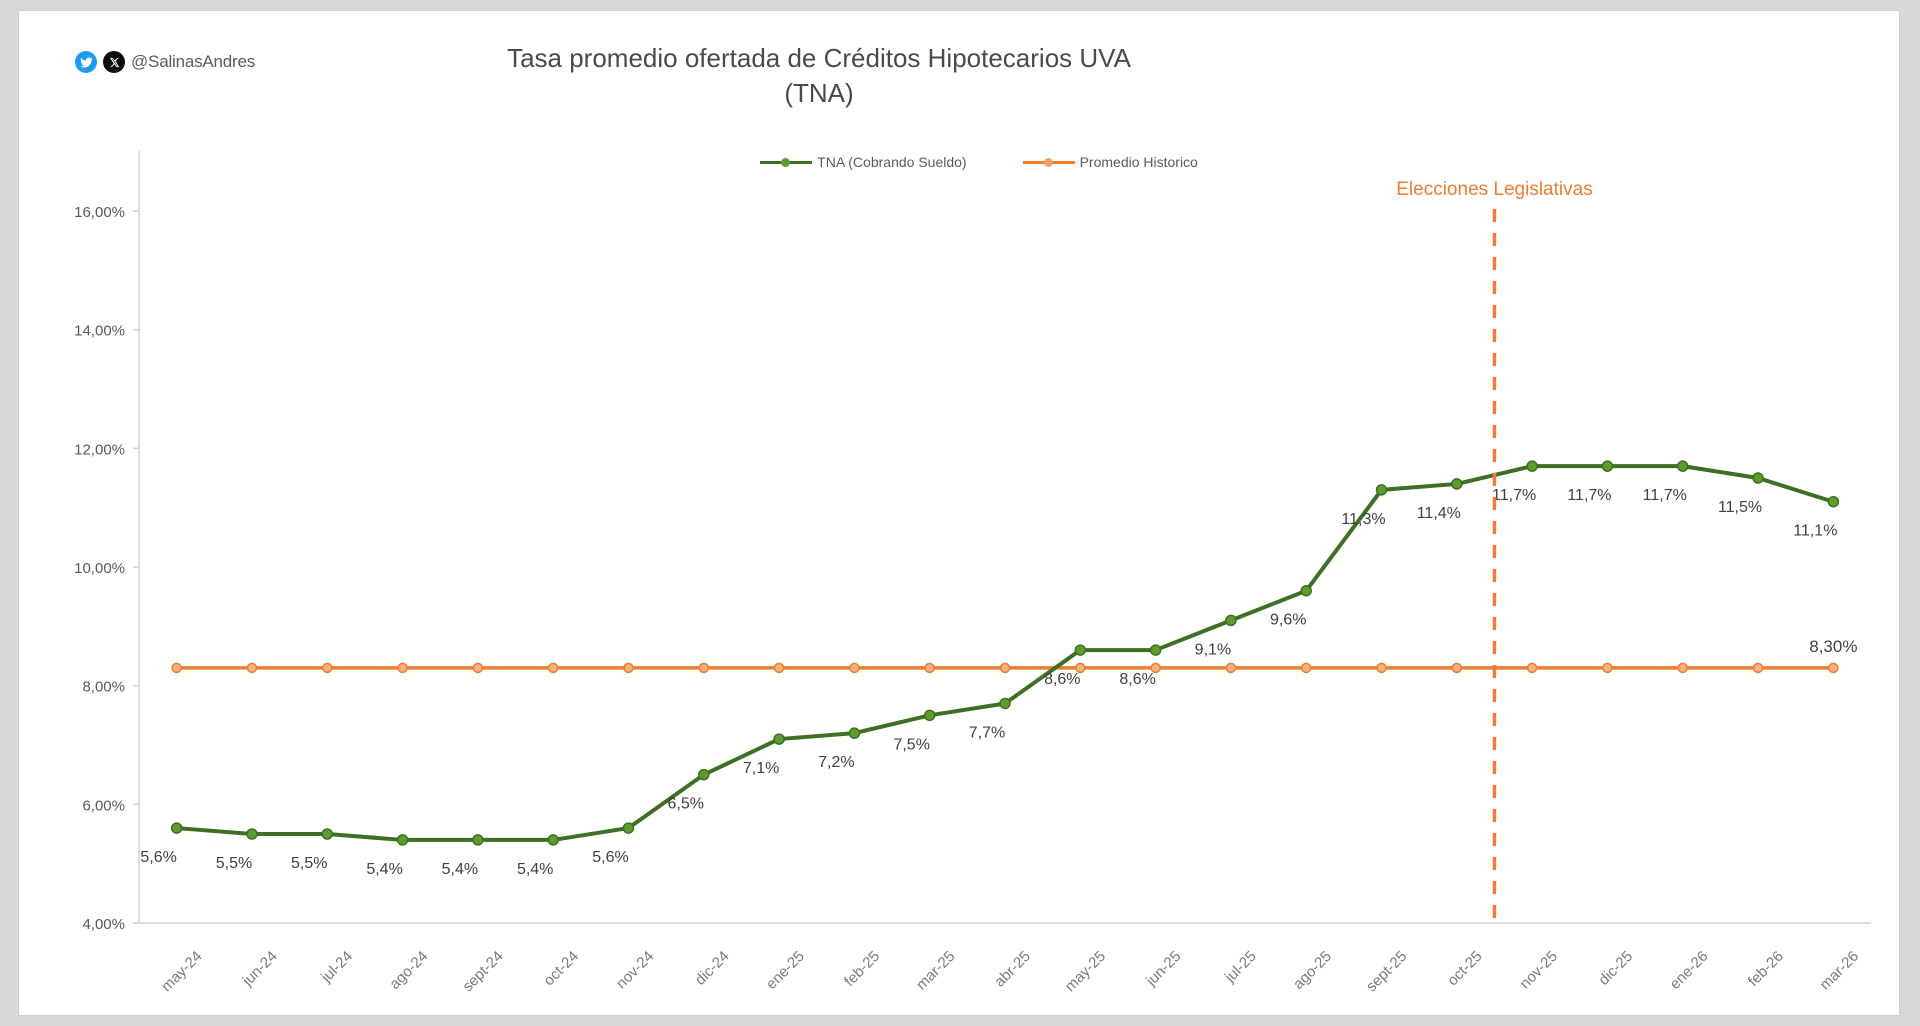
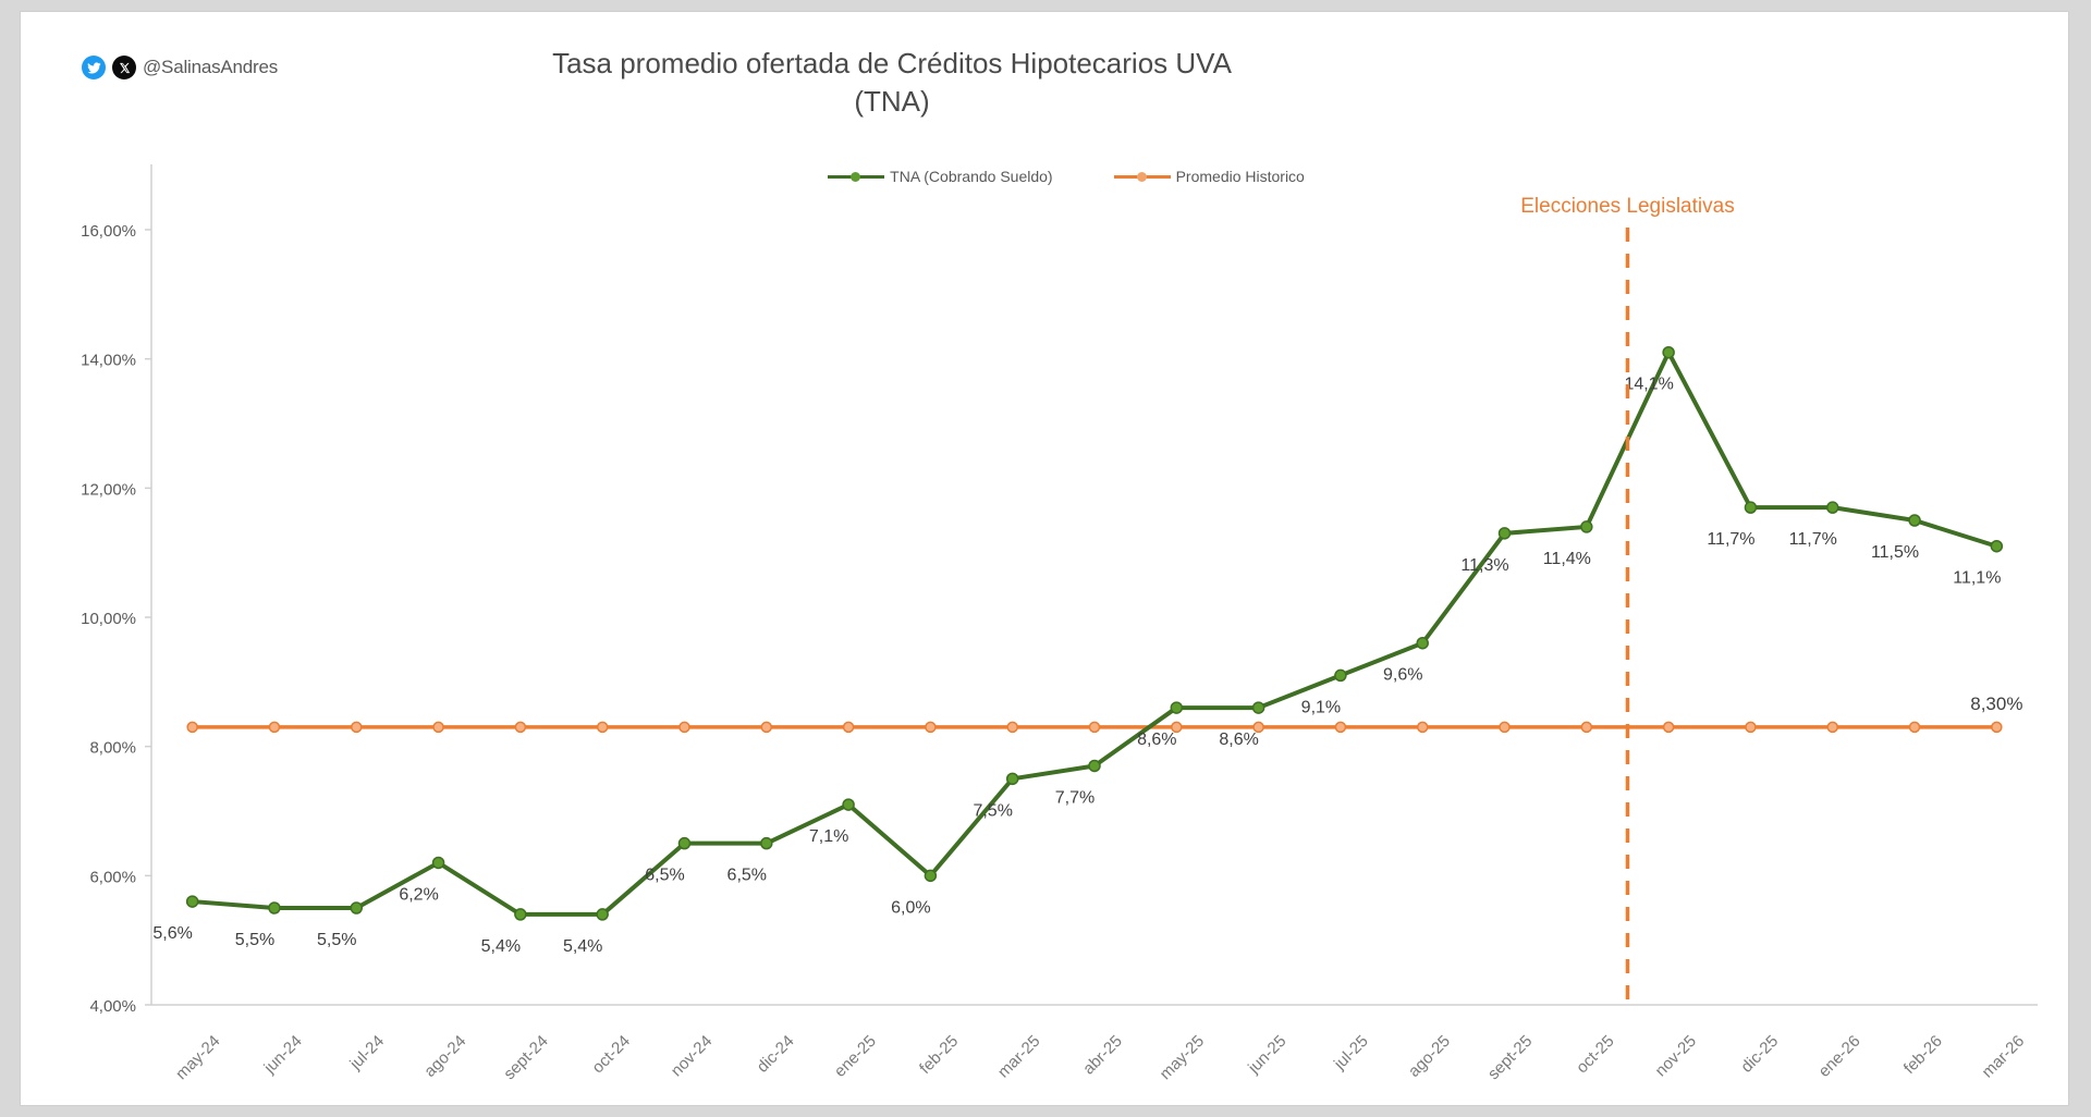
TNA (Cobrando Sueldo)/ago-24: 5,4% -> 6,2%
TNA (Cobrando Sueldo)/nov-24: 5,6% -> 6,5%
TNA (Cobrando Sueldo)/feb-25: 7,2% -> 6,0%
TNA (Cobrando Sueldo)/nov-25: 11,7% -> 14,1%
